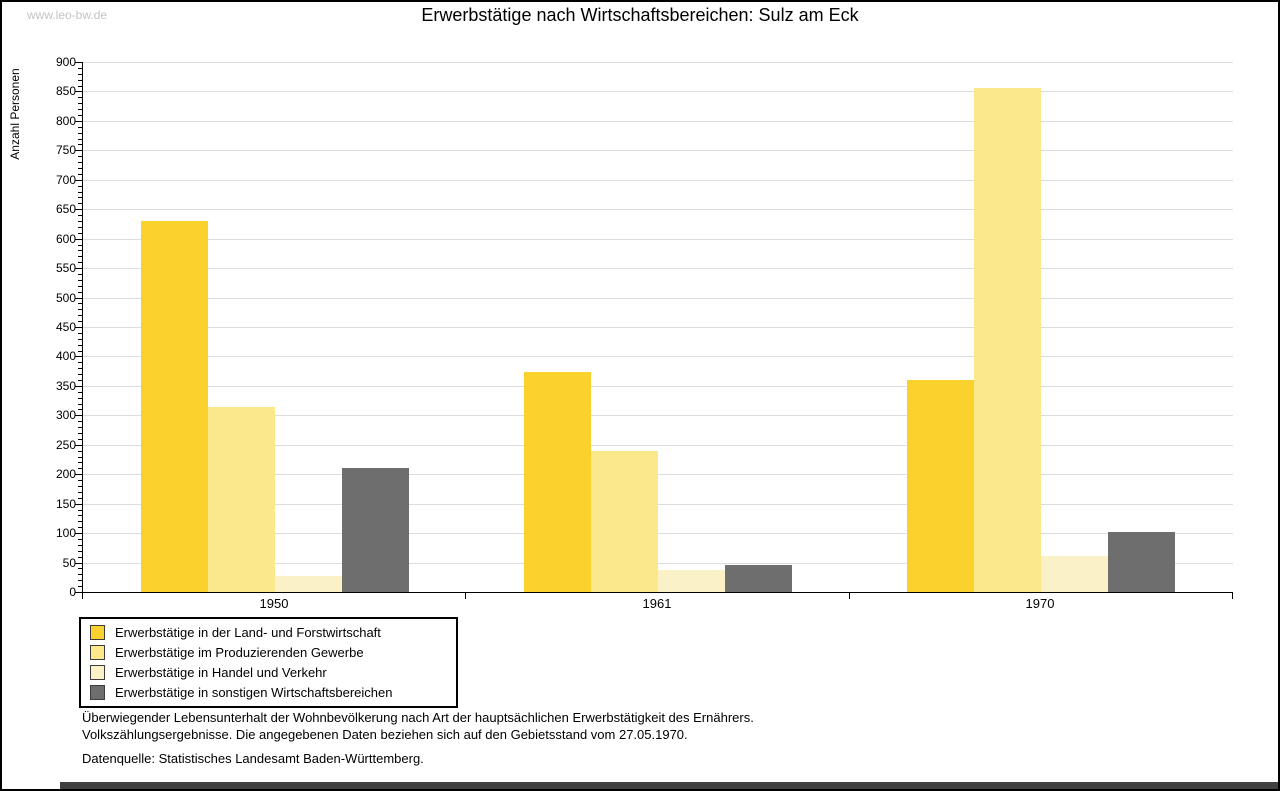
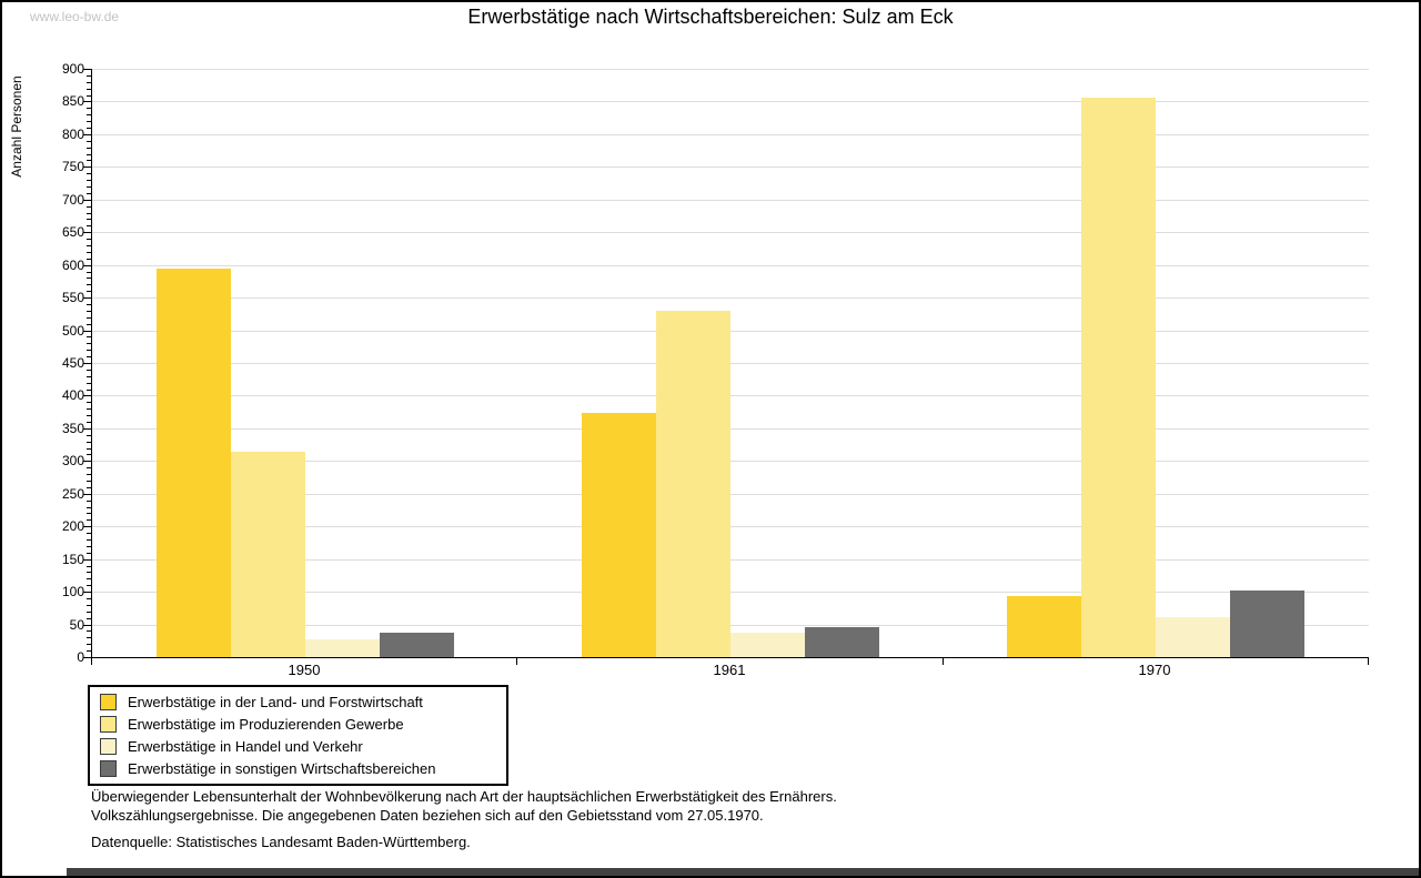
Erwerbstätige in der Land- und Forstwirtschaft/1950: 630 -> 600
Erwerbstätige in sonstigen Wirtschaftsbereichen/1950: 210 -> 40
Erwerbstätige im Produzierenden Gewerbe/1961: 240 -> 530
Erwerbstätige in der Land- und Forstwirtschaft/1970: 360 -> 90
